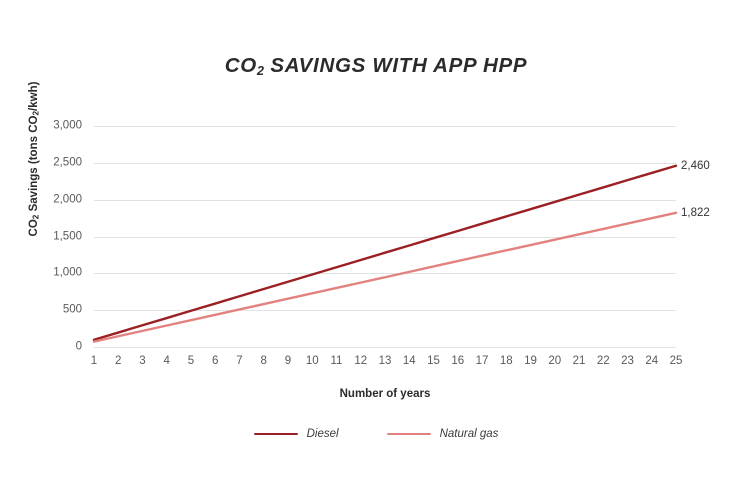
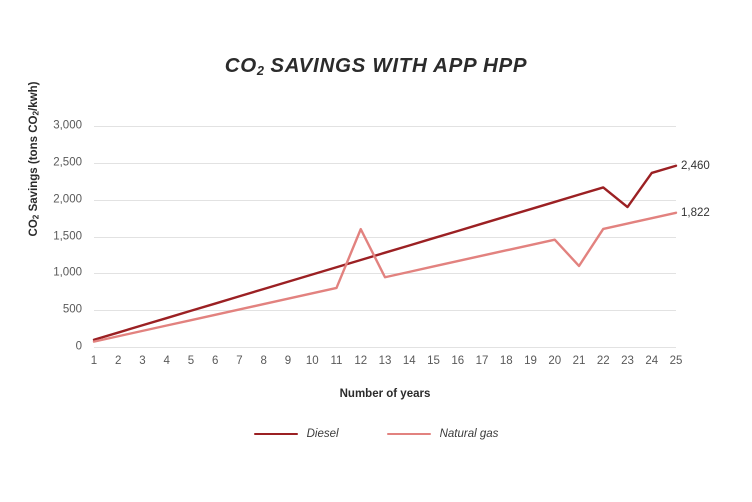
Natural gas/12: 900 -> 1600
Natural gas/21: 1500 -> 1100
Diesel/23: 2300 -> 1900
